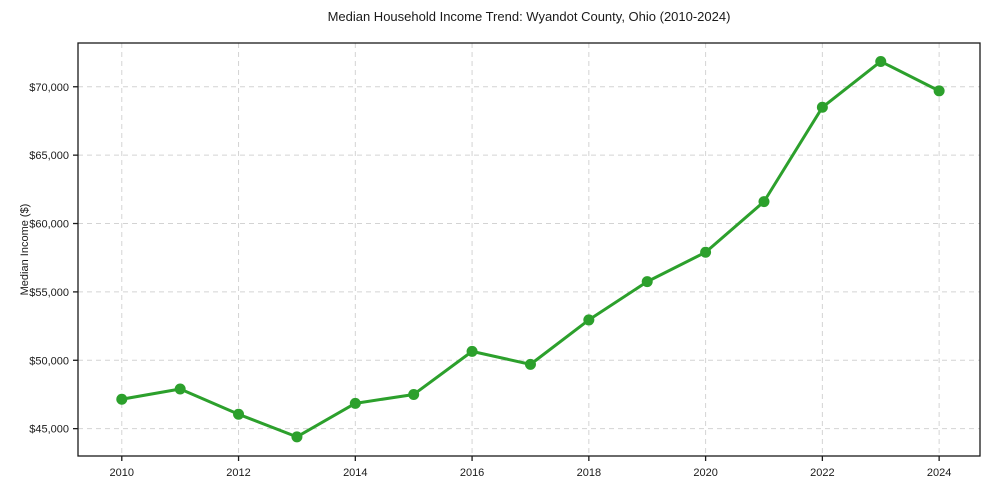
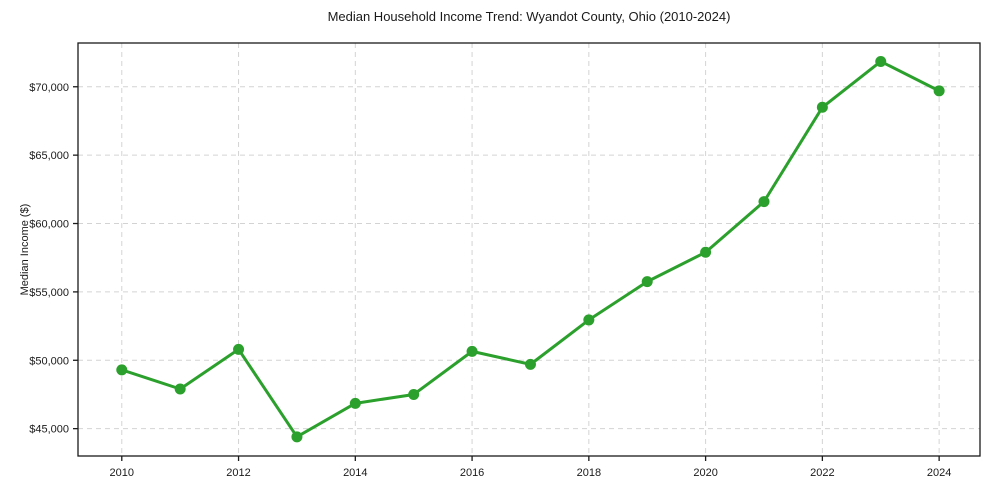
2010: $47200 -> $49300
2012: $46000 -> $50800
